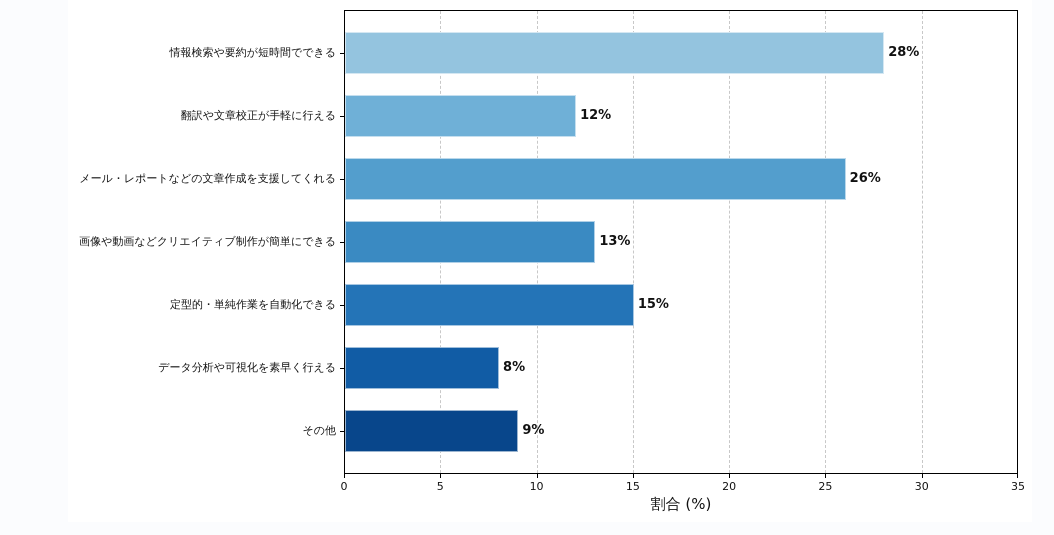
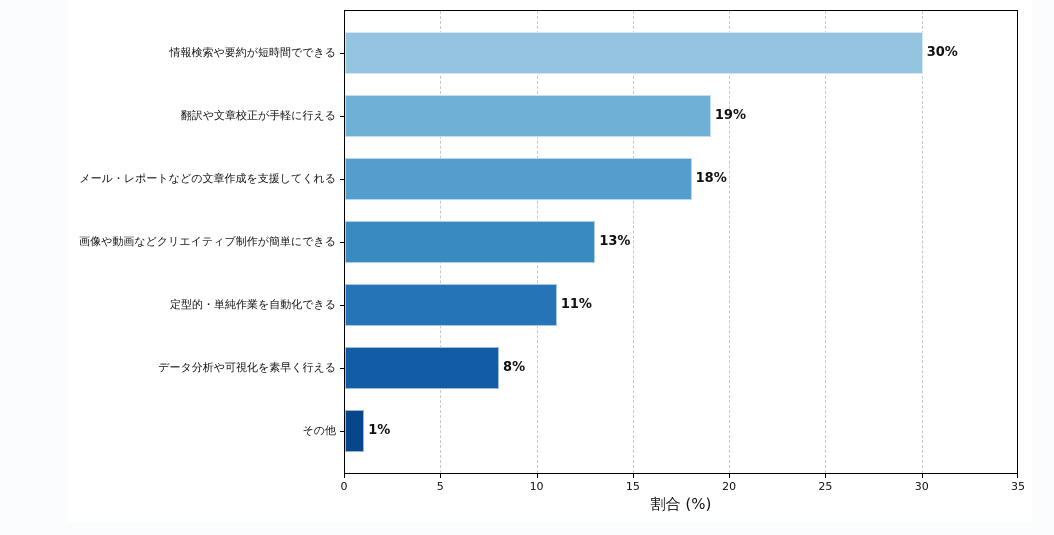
情報検索や要約が短時間でできる: 28% -> 30%
翻訳や文章校正が手軽に行える: 12% -> 19%
メール・レポートなどの文章作成を支援してくれる: 26% -> 18%
定型的・単純作業を自動化できる: 15% -> 11%
その他: 9% -> 1%
